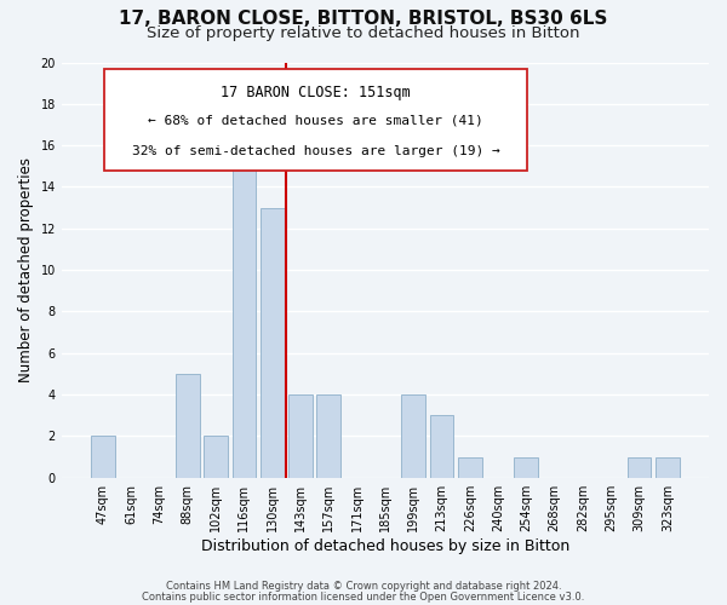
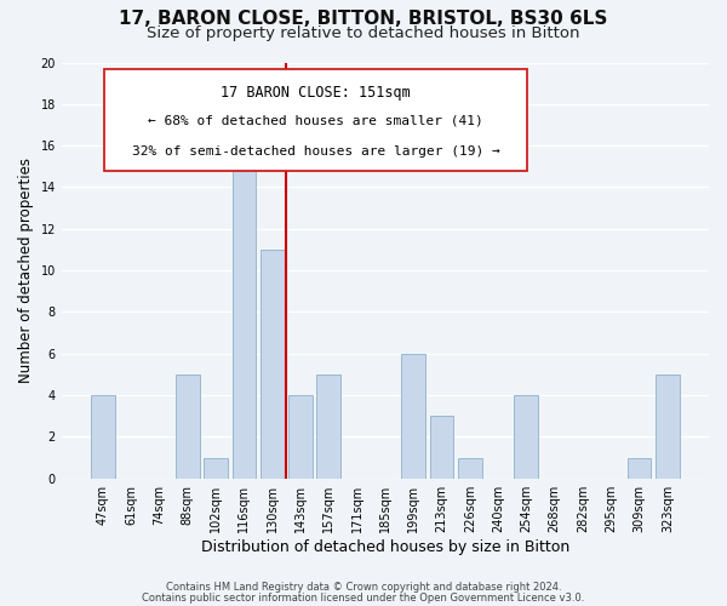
47sqm: 2 -> 4
102sqm: 2 -> 1
130sqm: 13 -> 11
157sqm: 4 -> 5
199sqm: 4 -> 6
254sqm: 1 -> 4
323sqm: 1 -> 5
